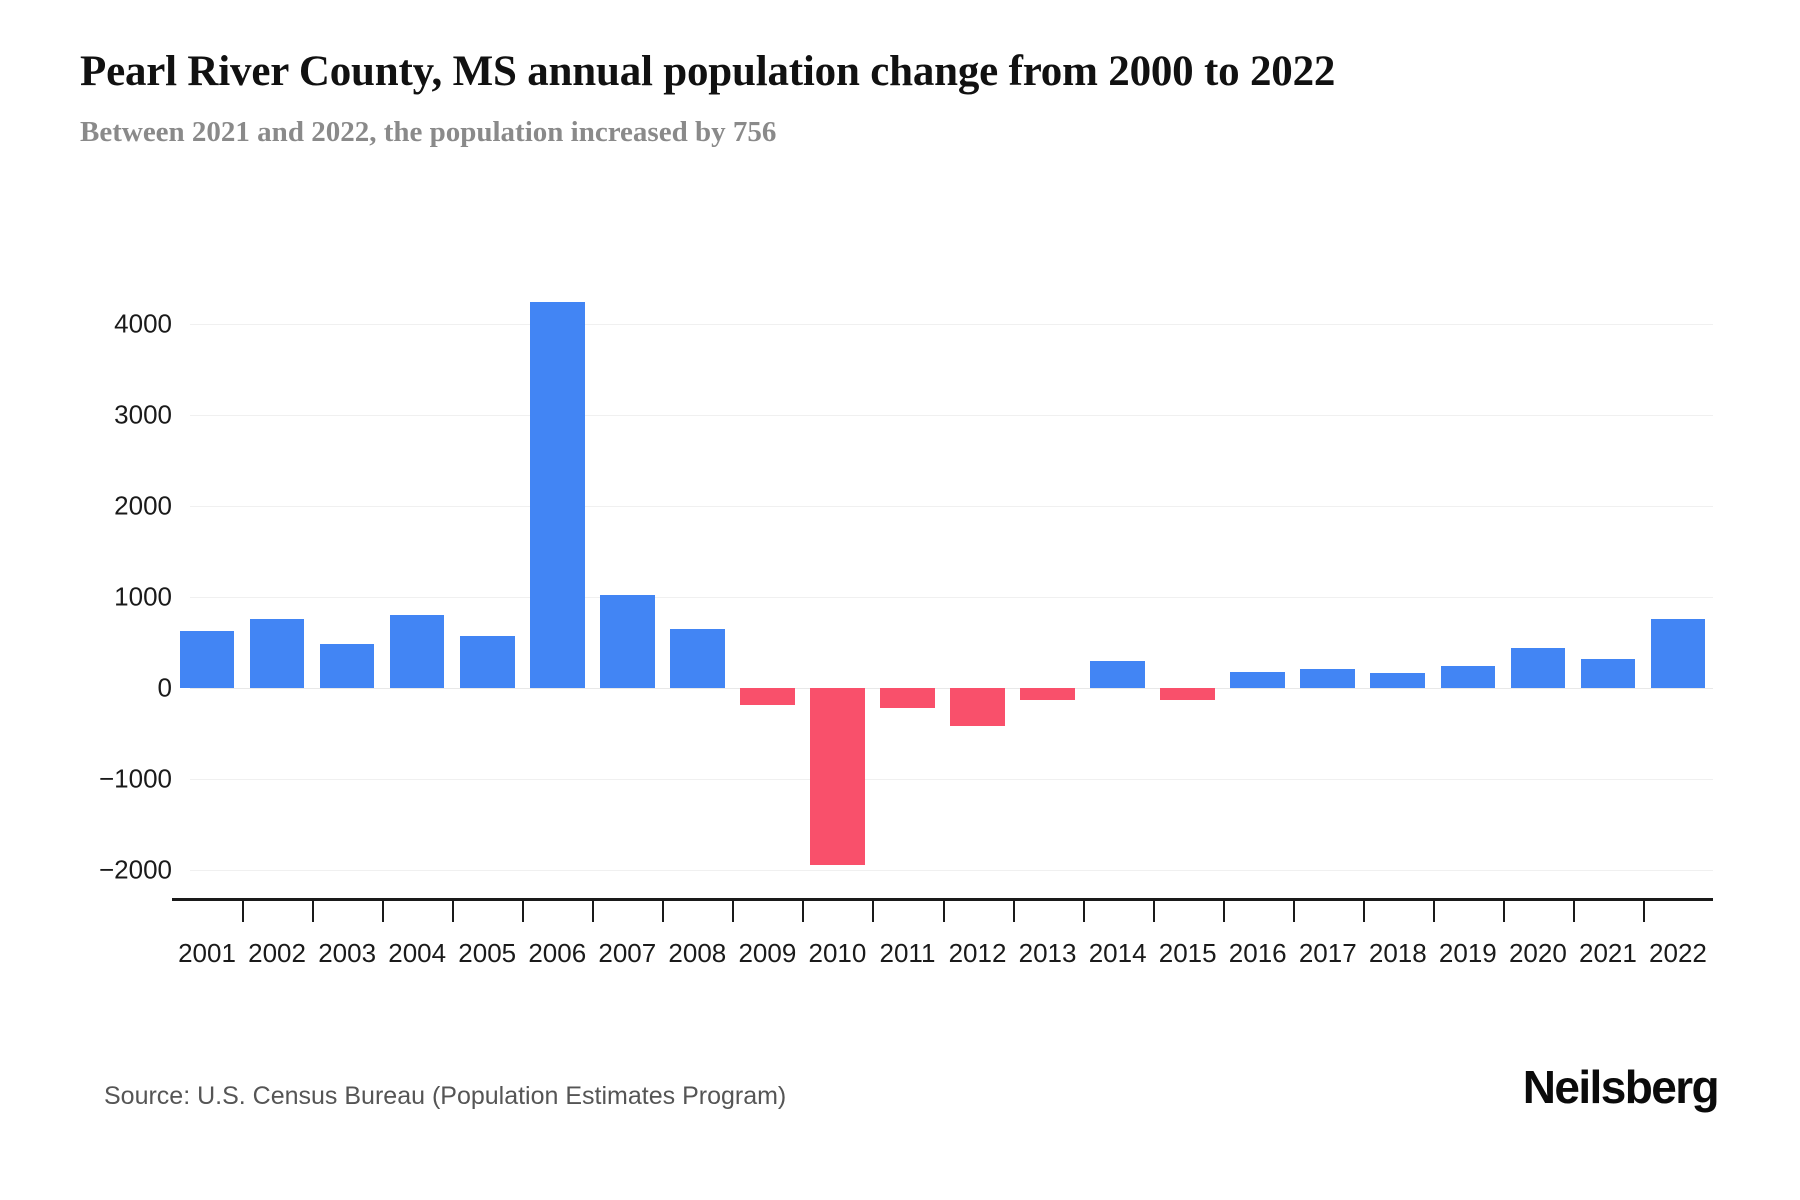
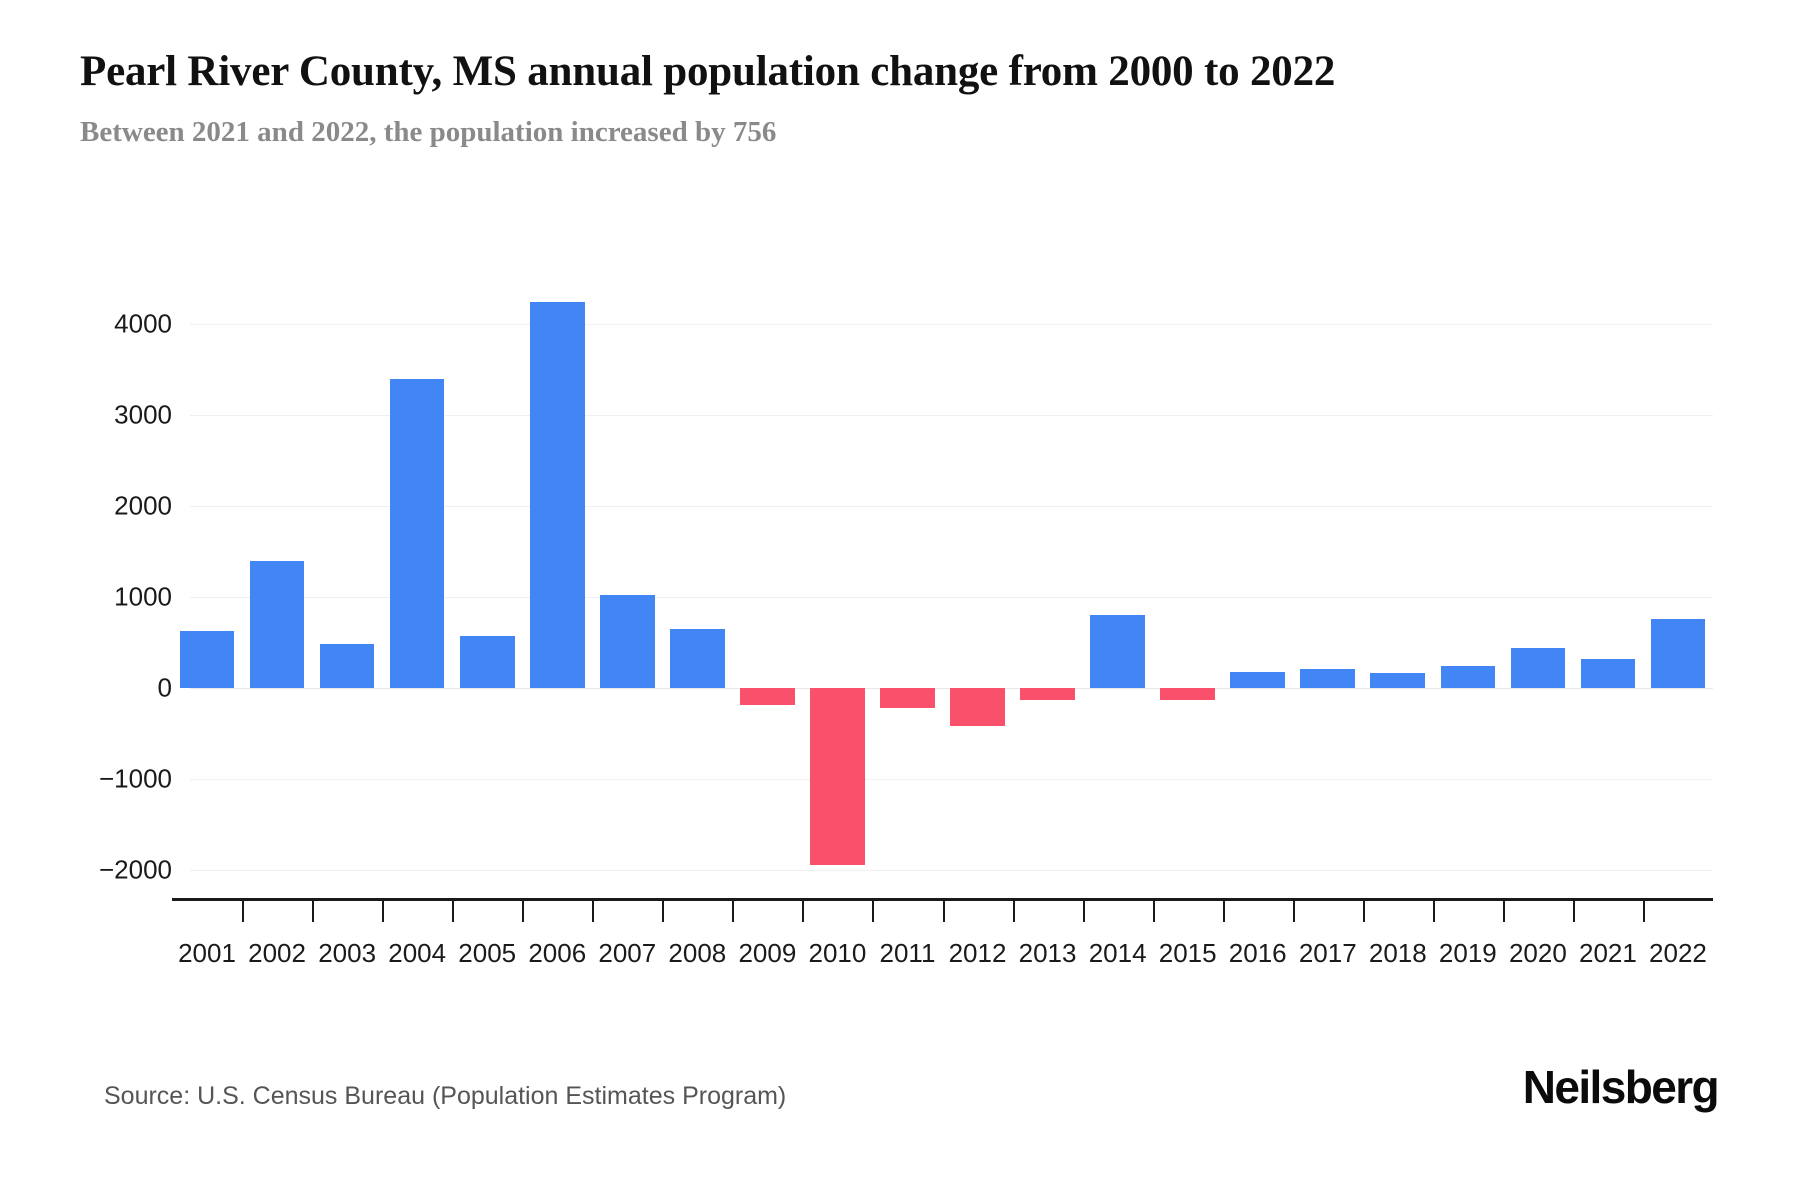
2002: 800 -> 1400
2004: 800 -> 3400
2014: 300 -> 800
